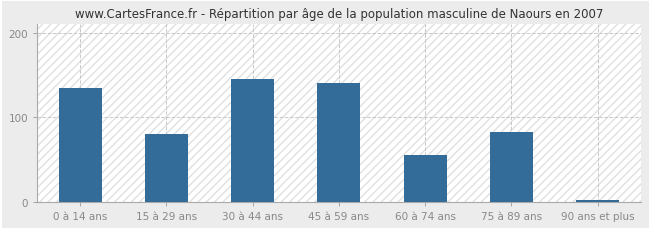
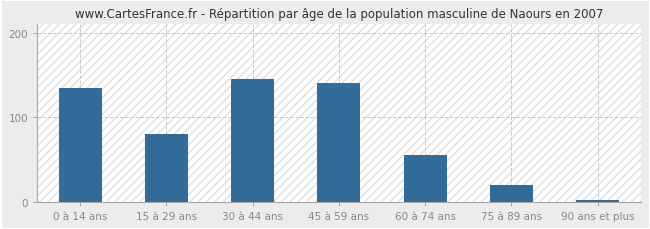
75 à 89 ans: 82 -> 20
